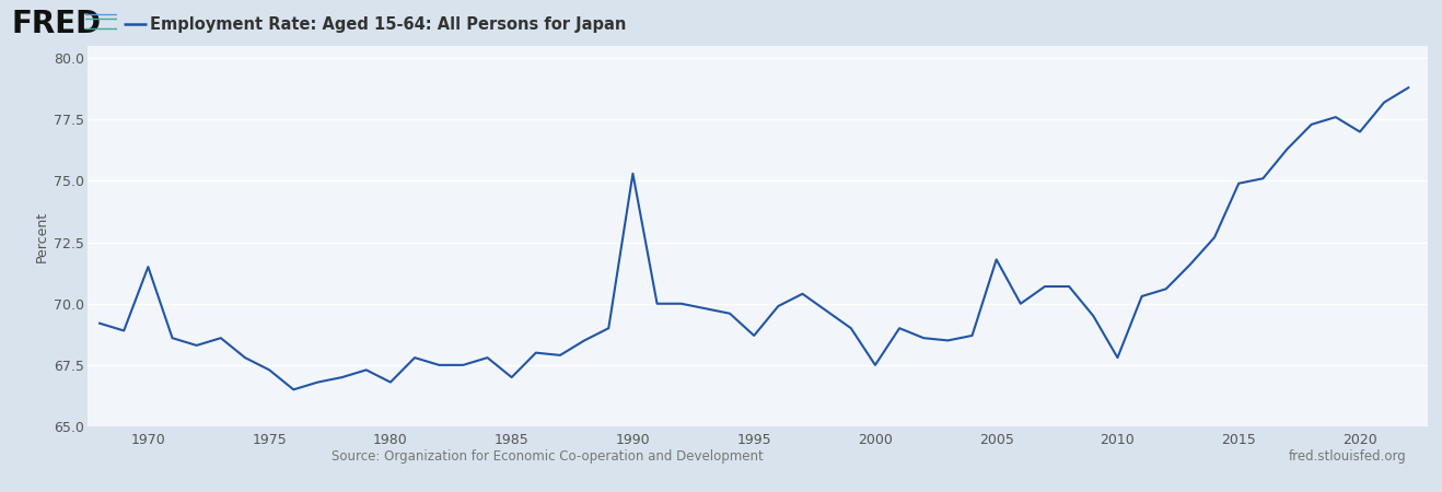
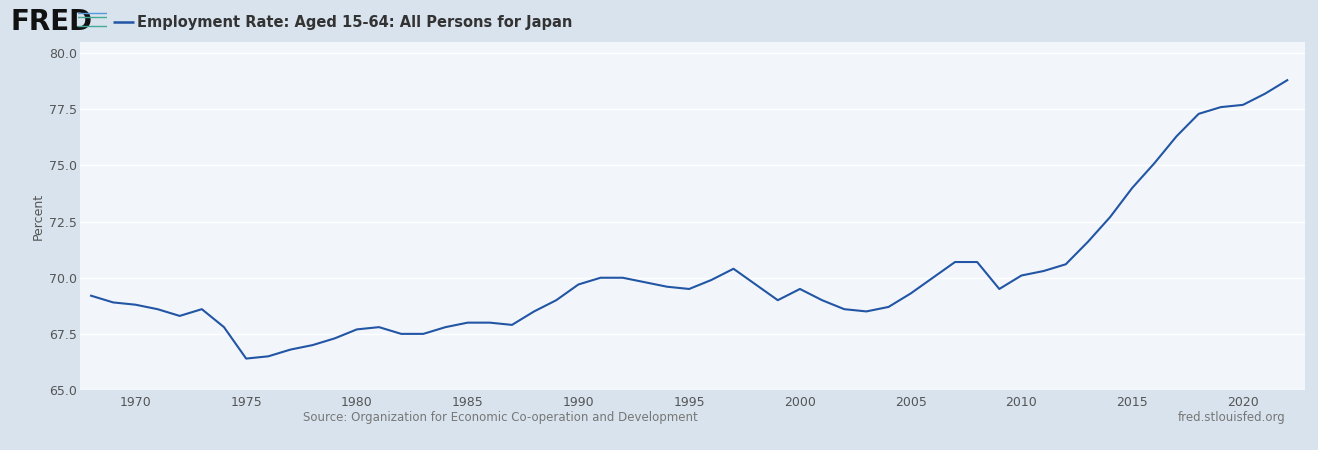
1970: 71.5 -> 68.8
1975: 67.3 -> 66.4
1980: 66.8 -> 67.7
1985: 67.0 -> 68.0
1990: 75.3 -> 69.7
1995: 68.7 -> 69.5
2000: 67.5 -> 69.5
2005: 71.8 -> 69.3
2010: 67.8 -> 70.1
2015: 74.9 -> 74.0
2020: 77.0 -> 77.7
